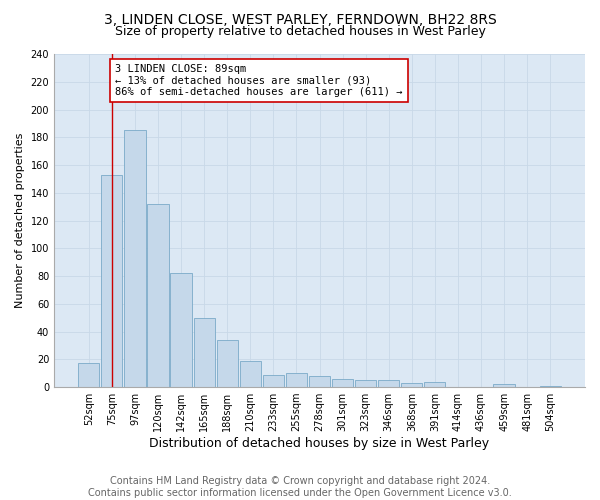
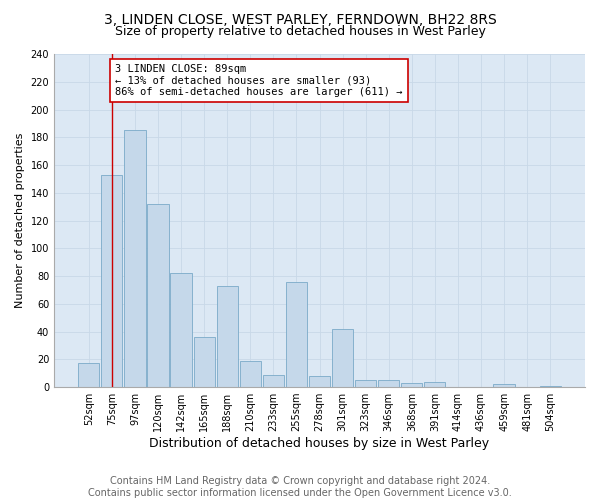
165sqm: 50 -> 36
188sqm: 34 -> 73
255sqm: 10 -> 76
301sqm: 6 -> 42
